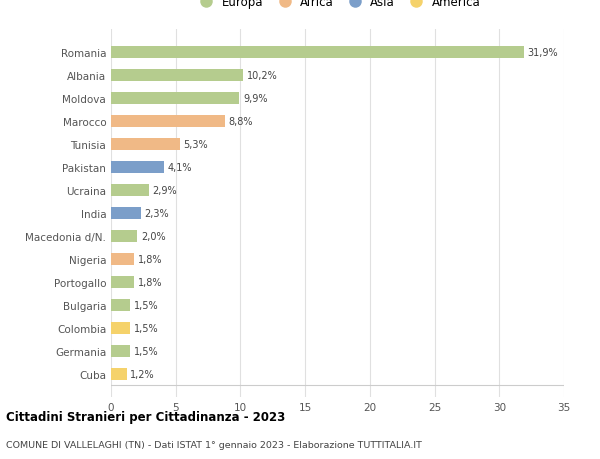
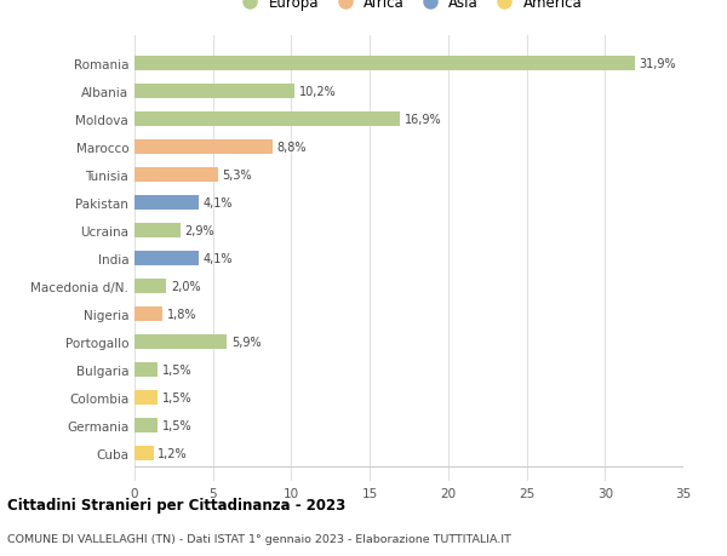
Moldova: 9,9% -> 16,9%
India: 2,3% -> 4,1%
Portogallo: 1,8% -> 5,9%
